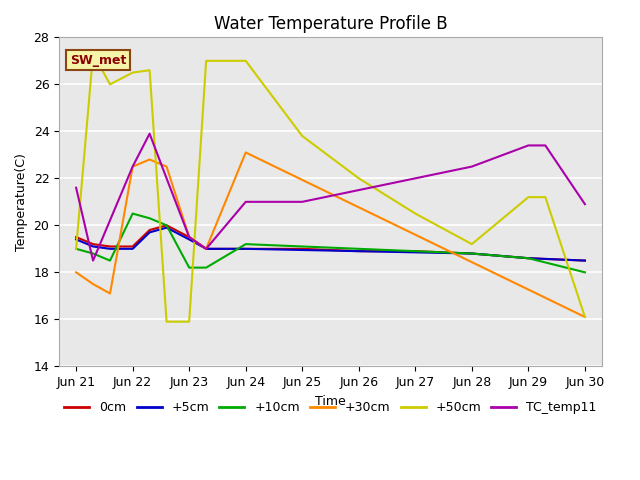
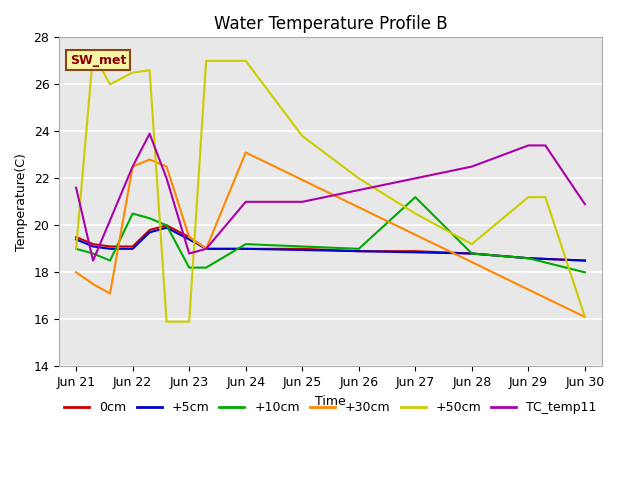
TC_temp11/Jun 23: 19.5 -> 18.8
+10cm/Jun 27: 18.9 -> 21.2
